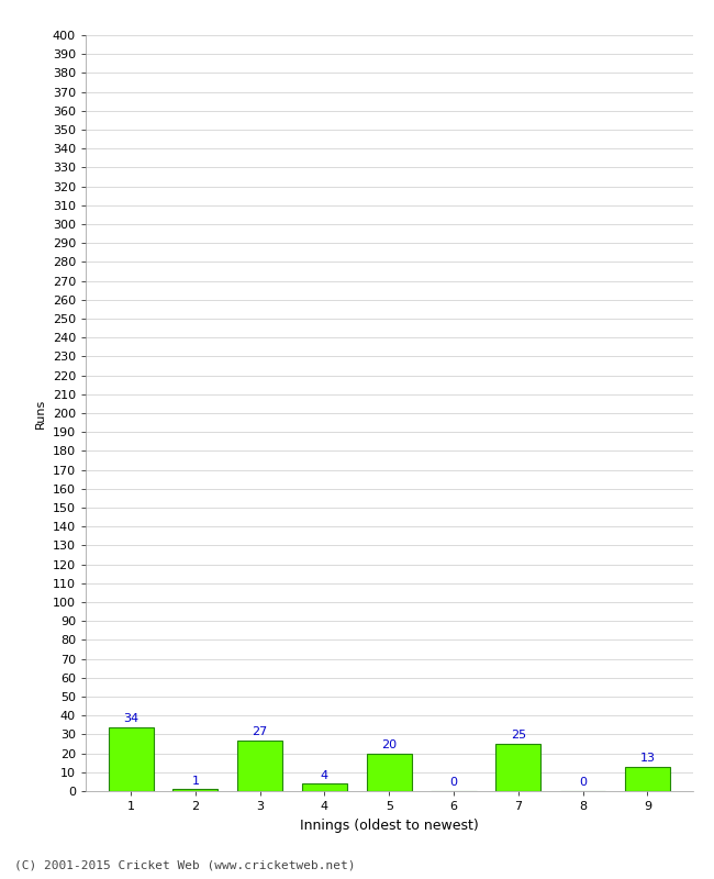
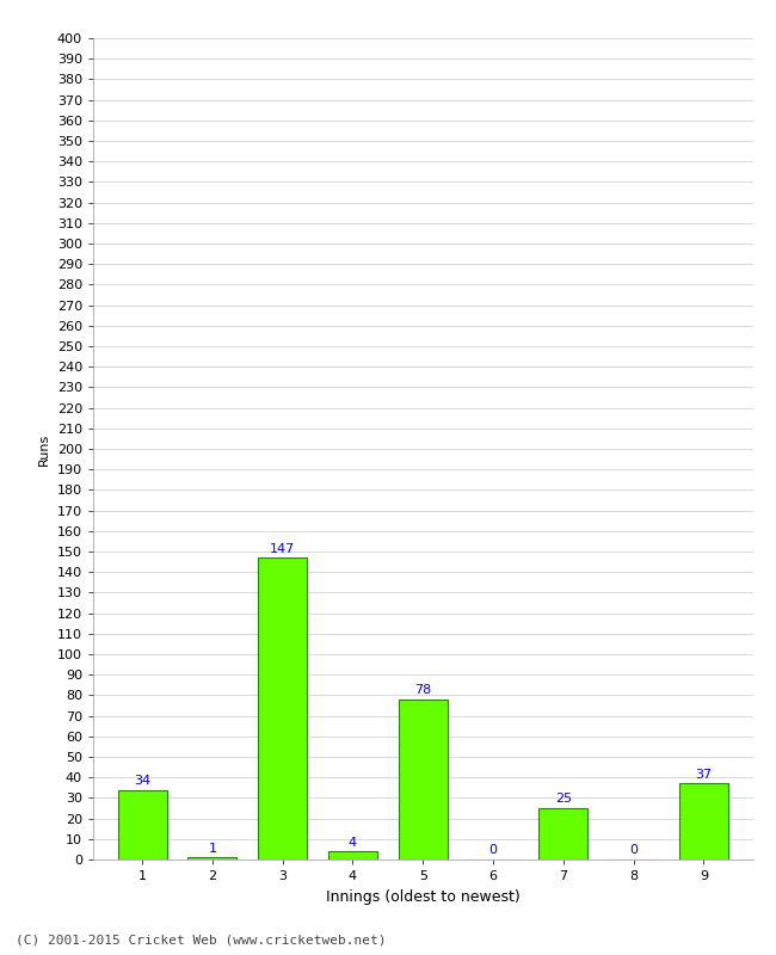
3: 27 -> 147
5: 20 -> 78
9: 13 -> 37
